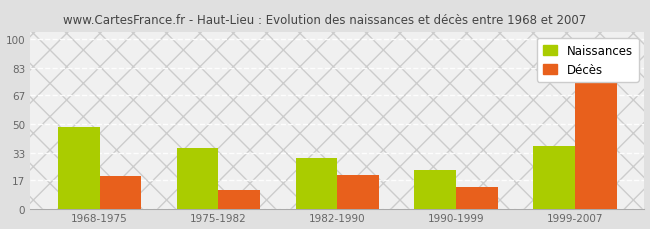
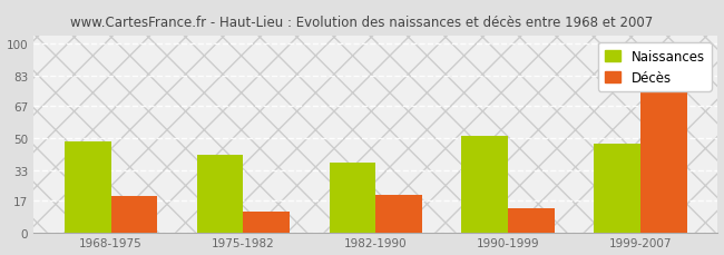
Naissances/1975-1982: 36 -> 41
Naissances/1982-1990: 30 -> 37
Naissances/1990-1999: 23 -> 51
Naissances/1999-2007: 37 -> 47
